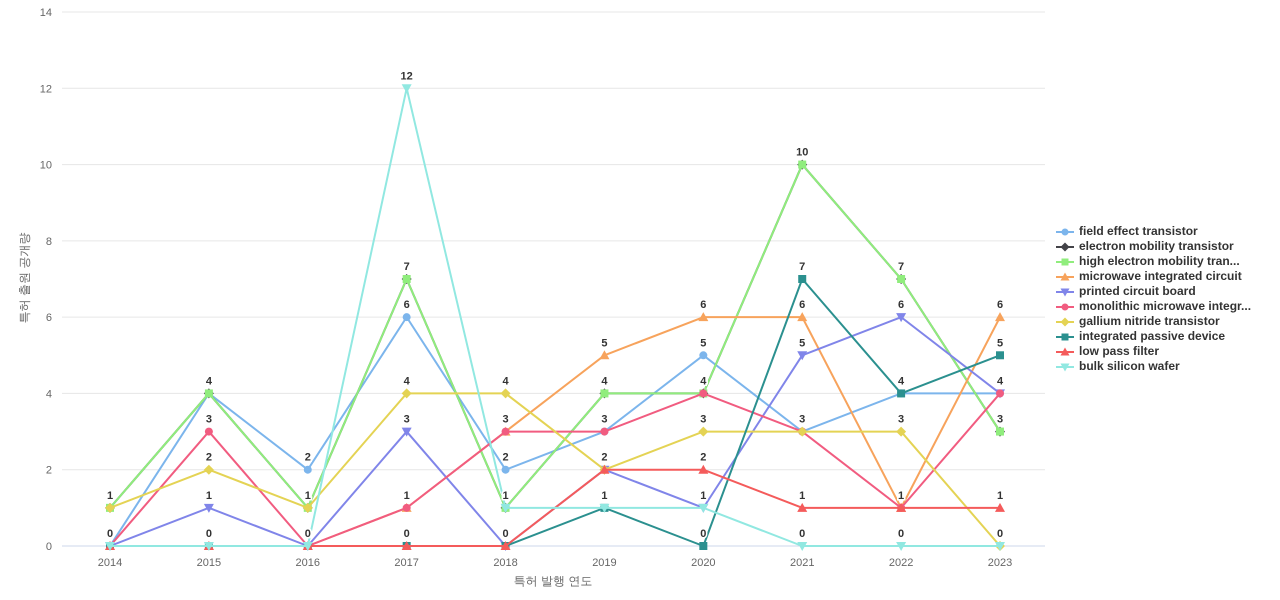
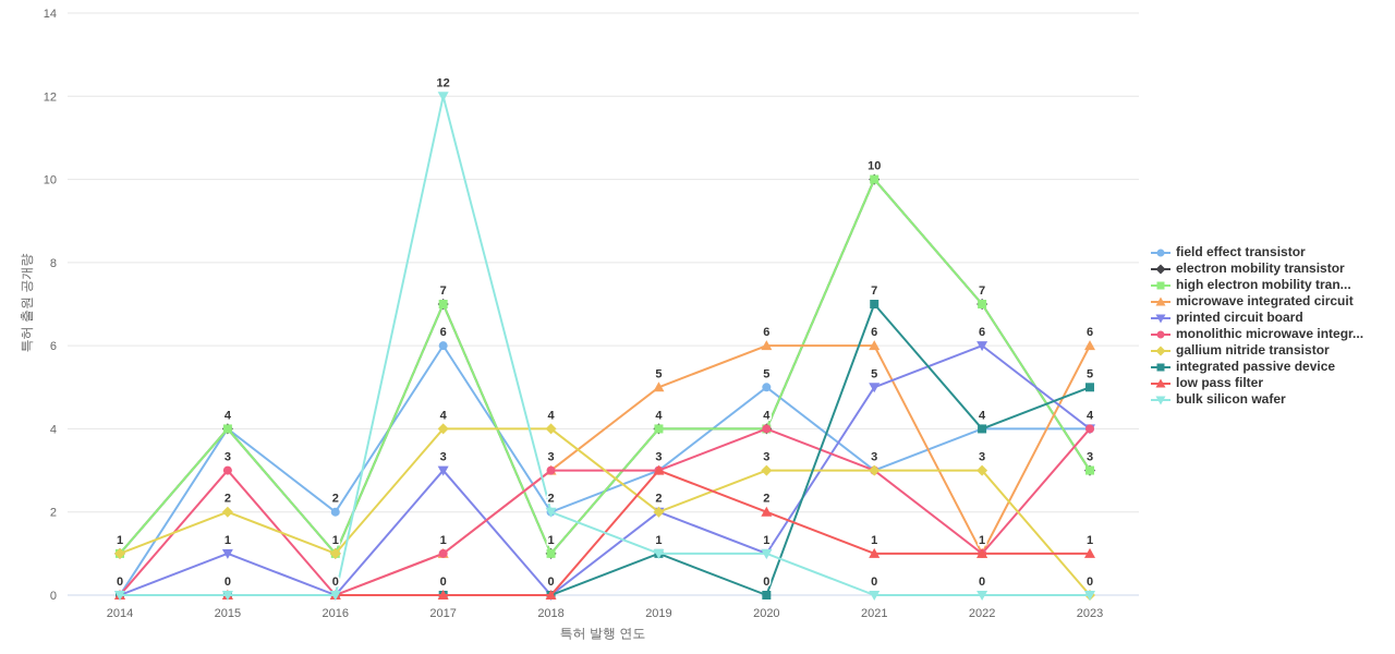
bulk silicon wafer/2018: 1 -> 2
low pass filter/2019: 2 -> 3
